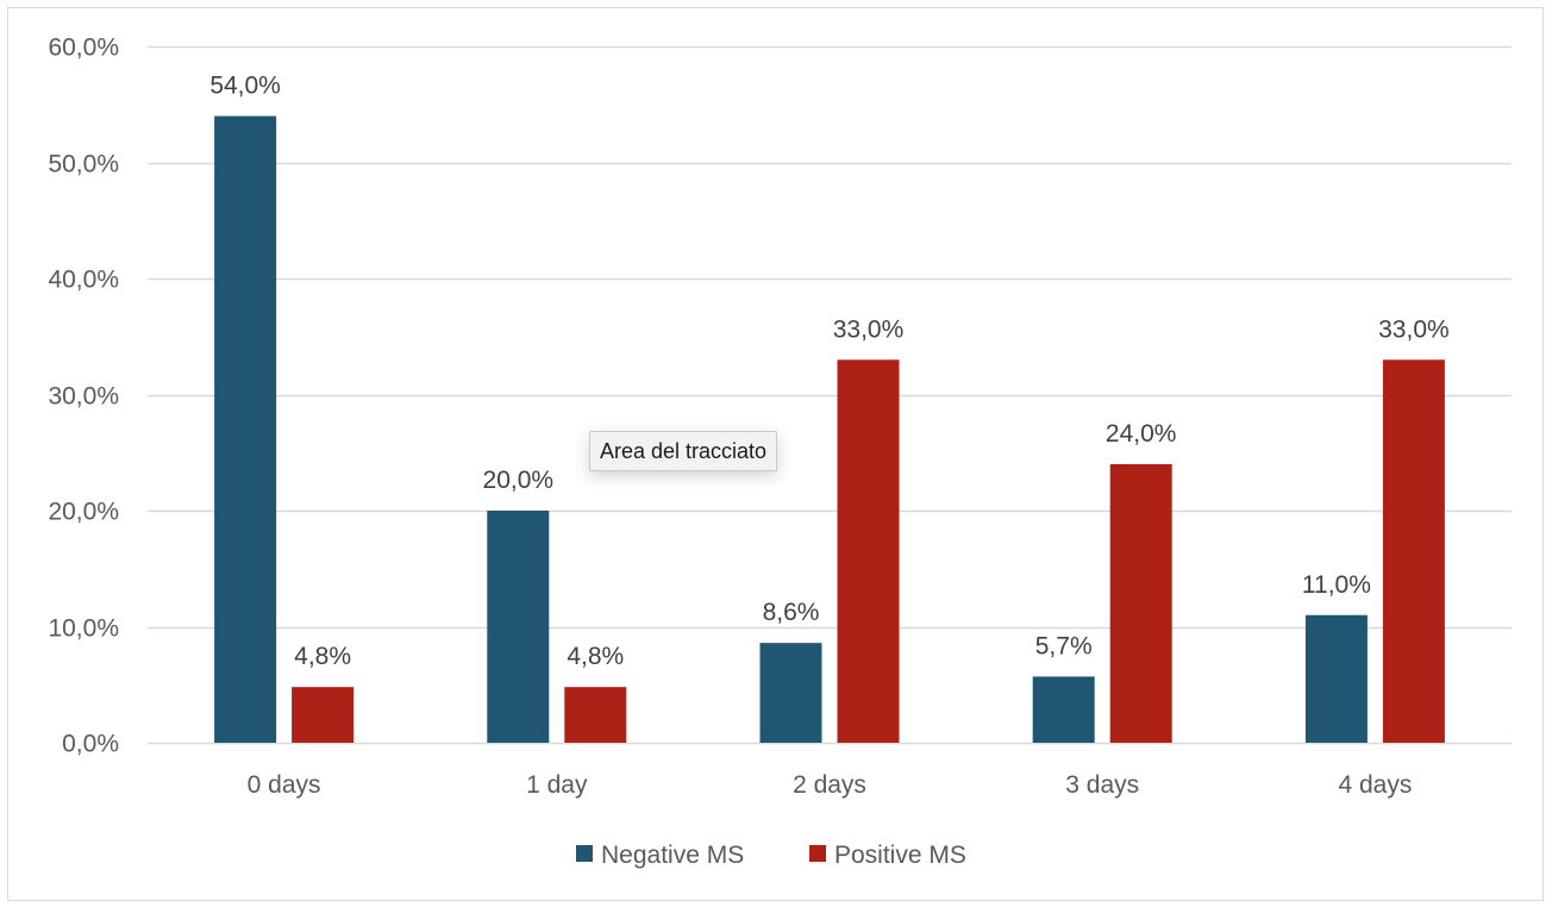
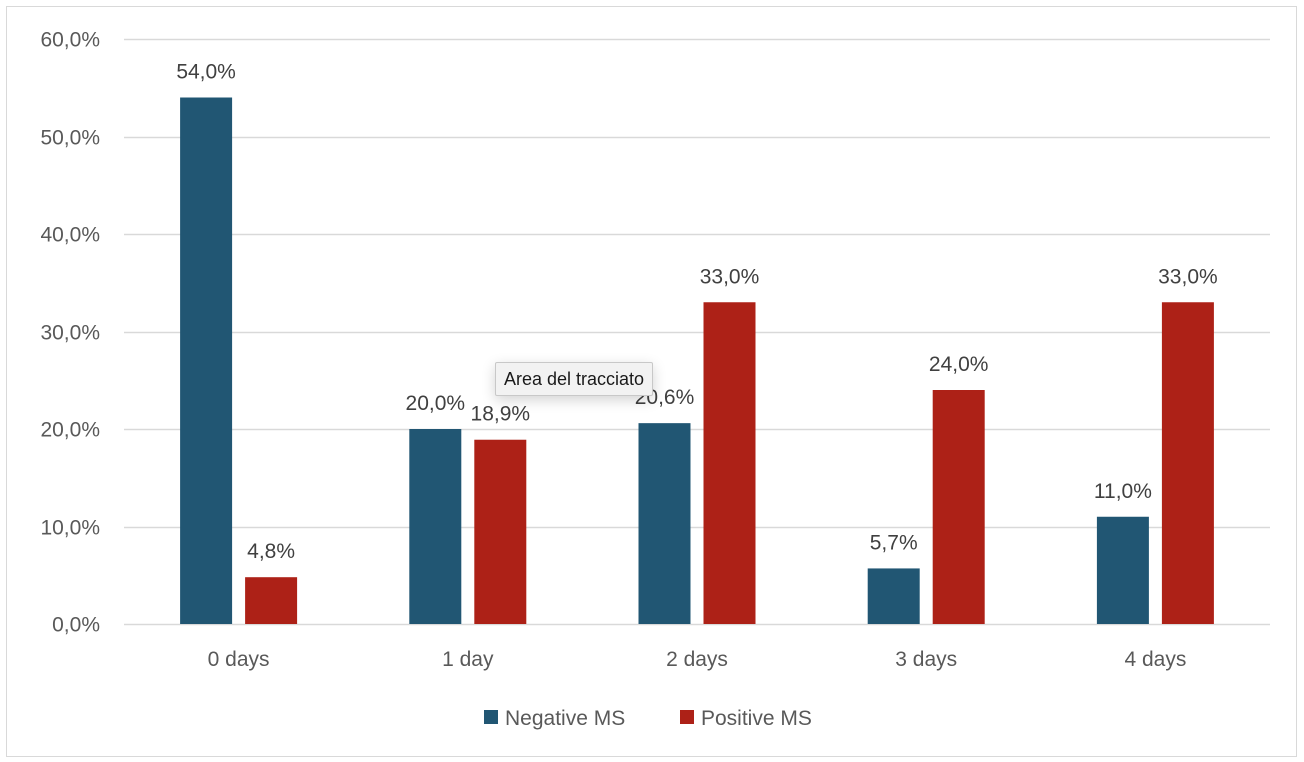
Positive MS/1 day: 4,8% -> 18,9%
Negative MS/2 days: 8,6% -> 20,6%
